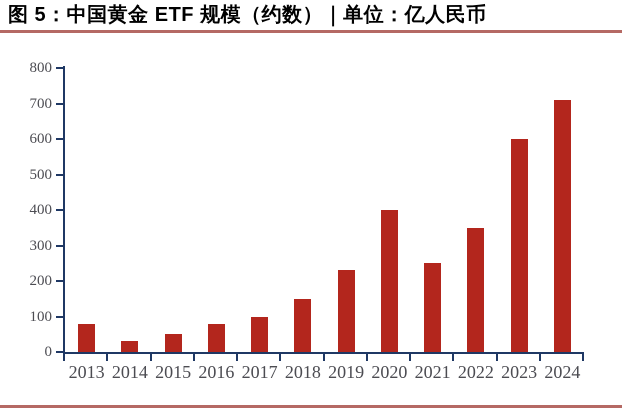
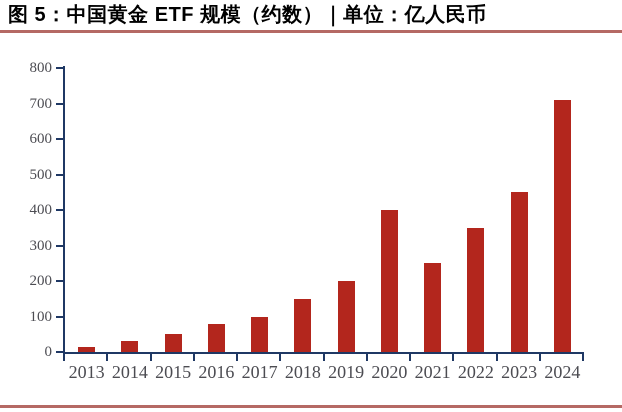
2013: 80 -> 20
2019: 230 -> 200
2023: 600 -> 450
